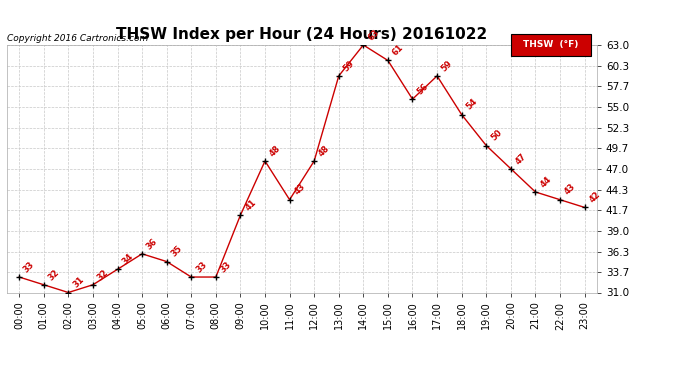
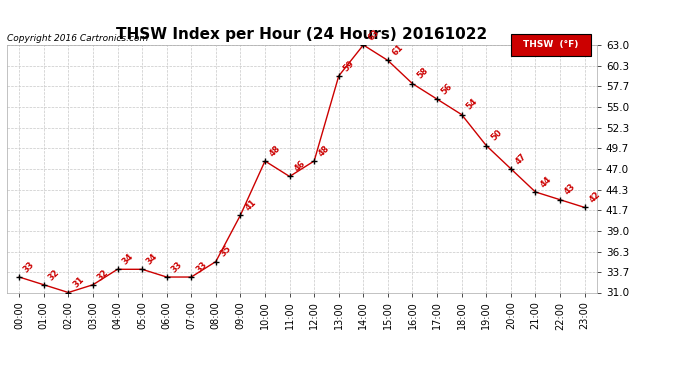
05:00: 36 -> 34
06:00: 35 -> 33
08:00: 33 -> 35
11:00: 43 -> 46
16:00: 56 -> 58
17:00: 59 -> 56
